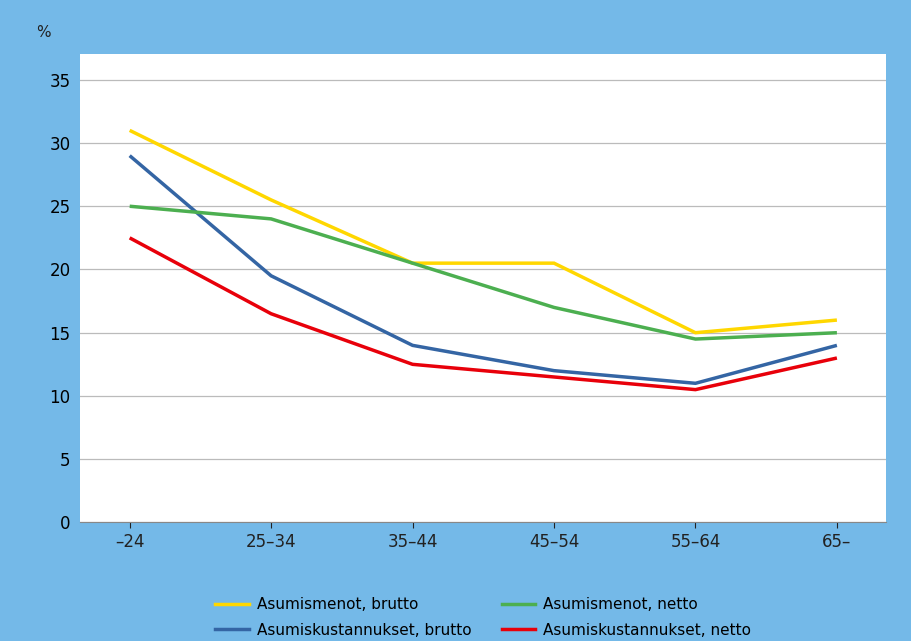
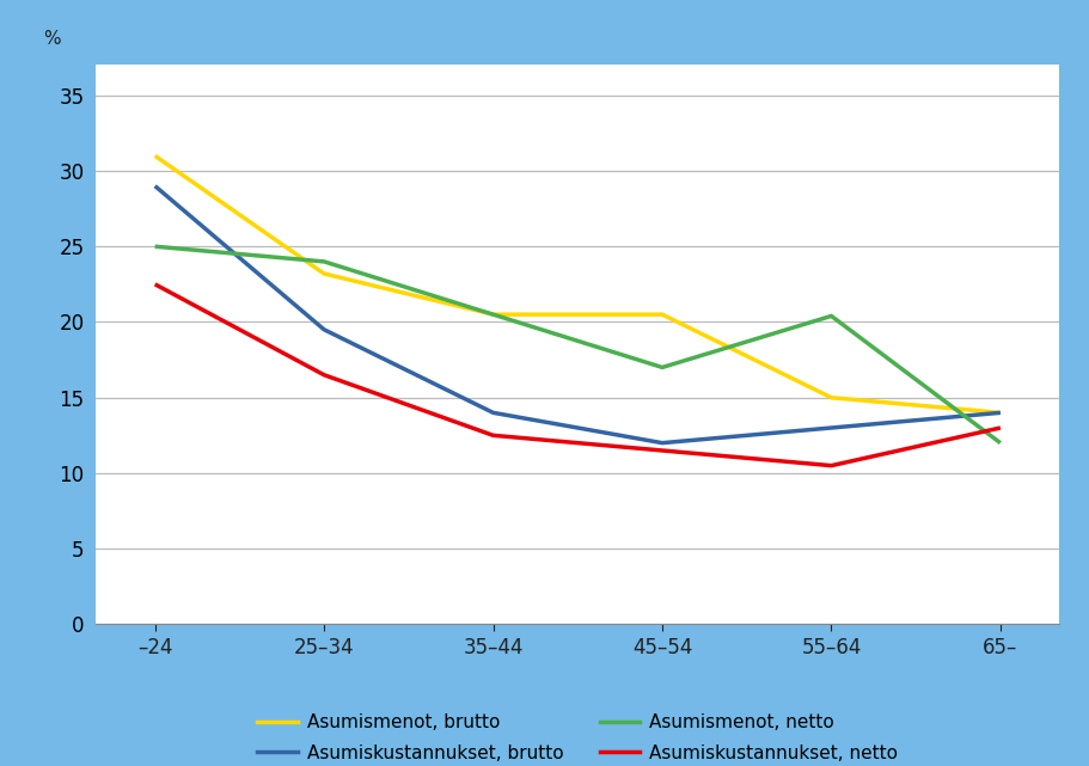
Asumismenot, brutto/25–34: 25.5 -> 23.2
Asumiskustannukset, brutto/55–64: 11.0 -> 13.0
Asumismenot, netto/55–64: 14.5 -> 20.4
Asumismenot, brutto/65–: 16.0 -> 14.0
Asumismenot, netto/65–: 15.0 -> 12.0
